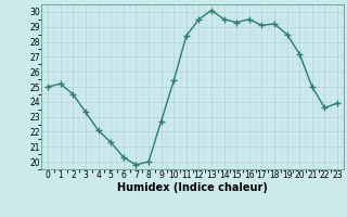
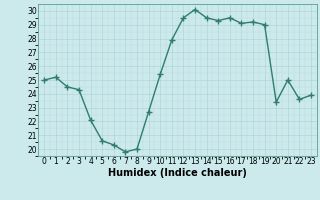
3: 23.3 -> 24.3
5: 21.3 -> 20.6
11: 28.4 -> 27.9
19: 28.5 -> 29.0
20: 27.2 -> 23.4
